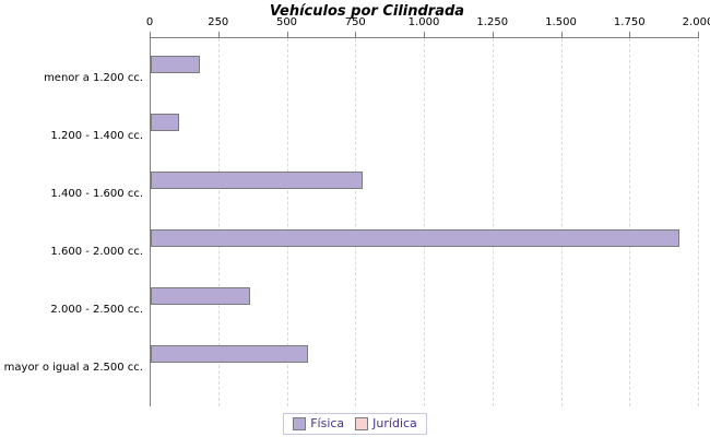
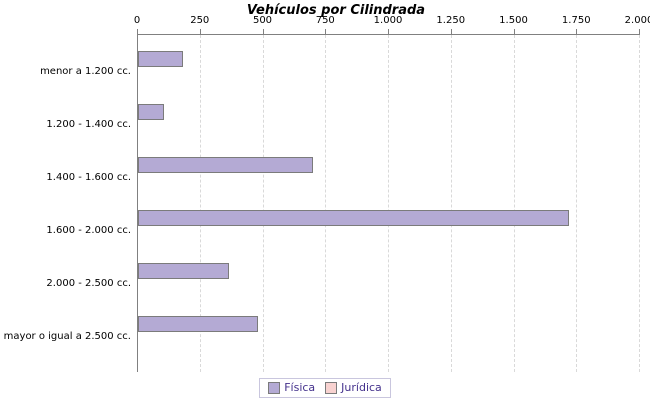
Física/1.400 - 1.600 cc.: 760 -> 690
Física/1.600 - 2.000 cc.: 1920 -> 1710
Física/mayor o igual a 2.500 cc.: 560 -> 470
